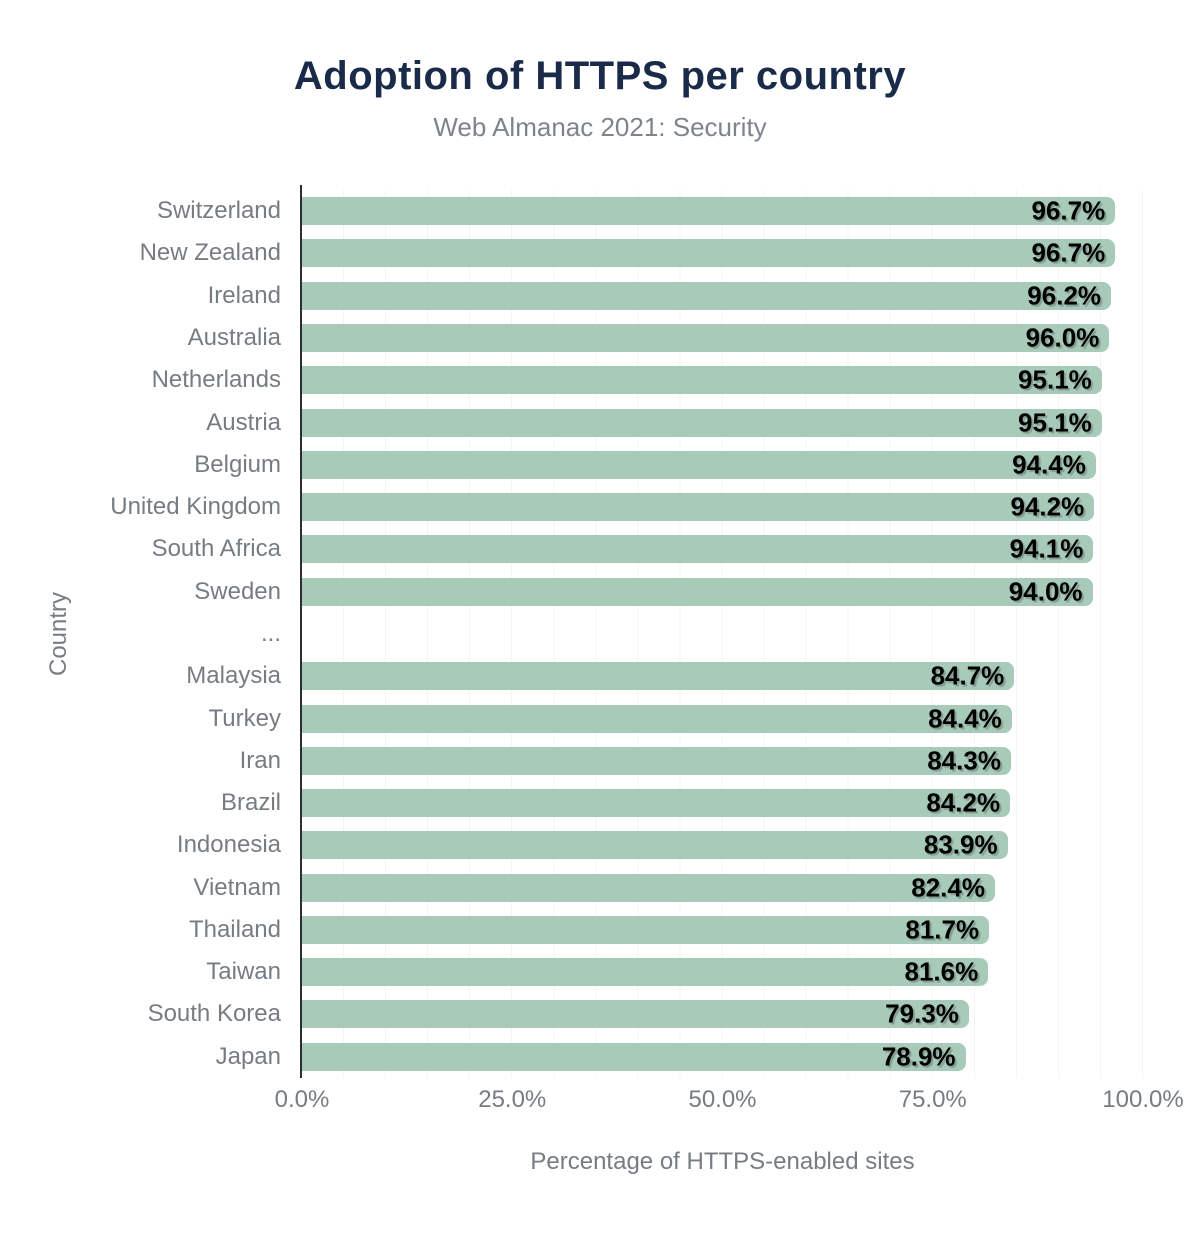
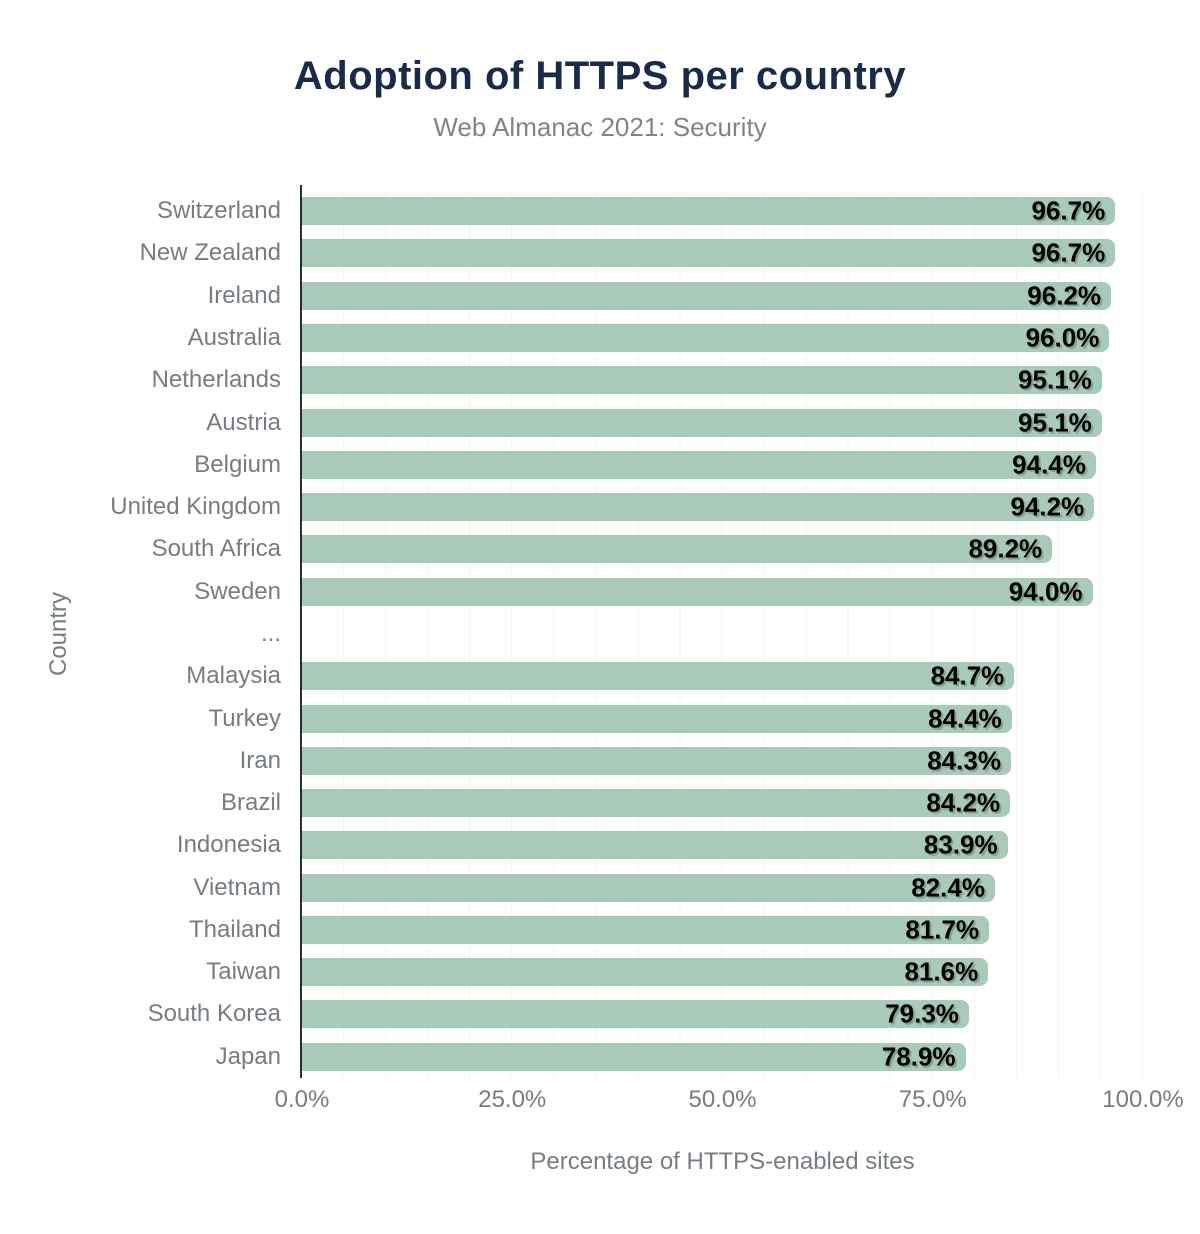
South Africa: 94.1% -> 89.2%
